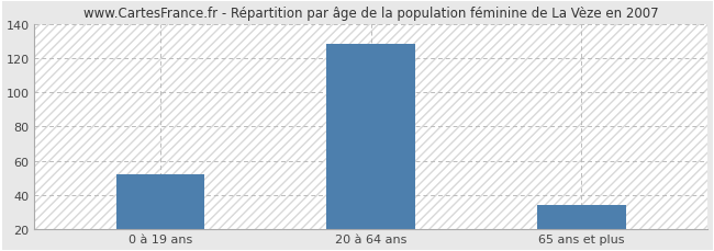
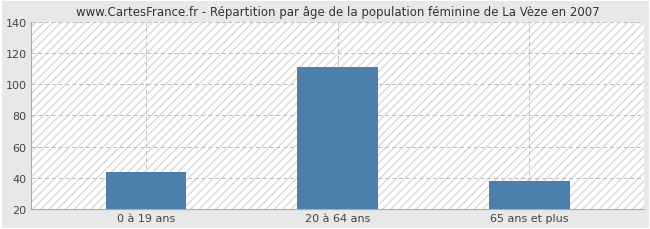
0 à 19 ans: 52 -> 44
20 à 64 ans: 128 -> 111
65 ans et plus: 34 -> 38
